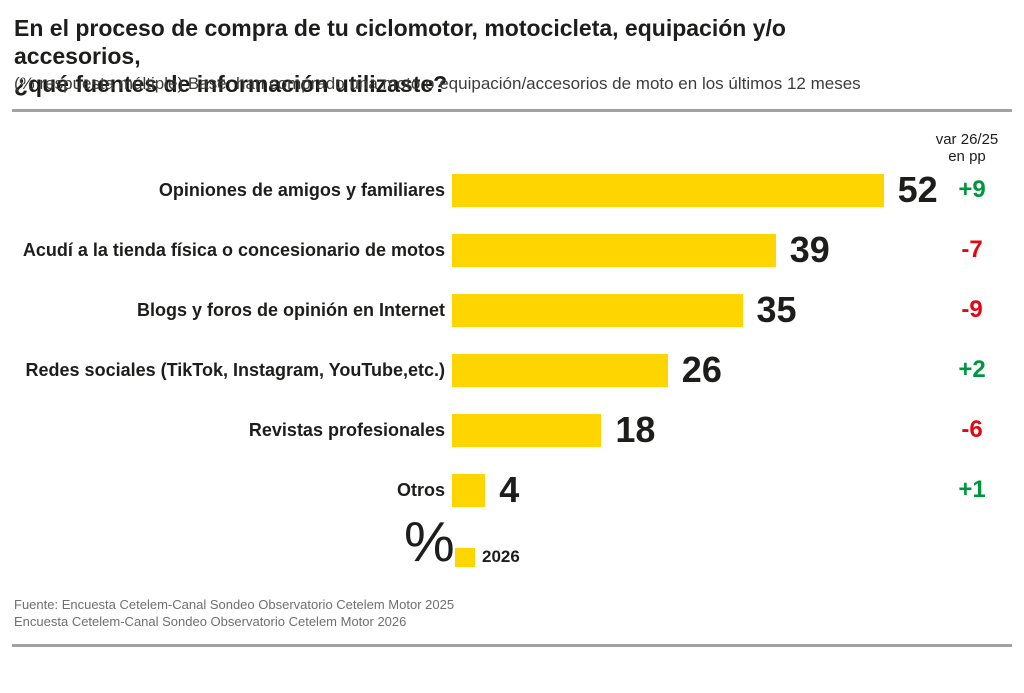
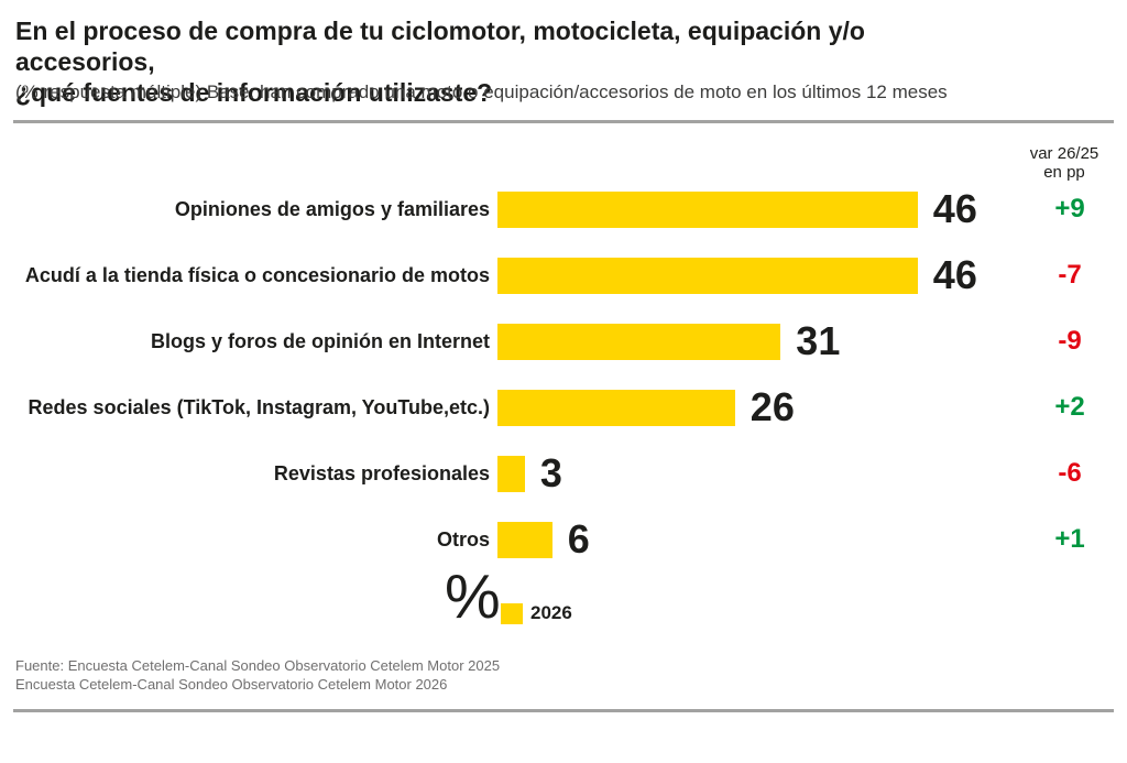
Opiniones de amigos y familiares: 52 -> 46
Acudí a la tienda física o concesionario de motos: 39 -> 46
Blogs y foros de opinión en Internet: 35 -> 31
Revistas profesionales: 18 -> 3
Otros: 4 -> 6
